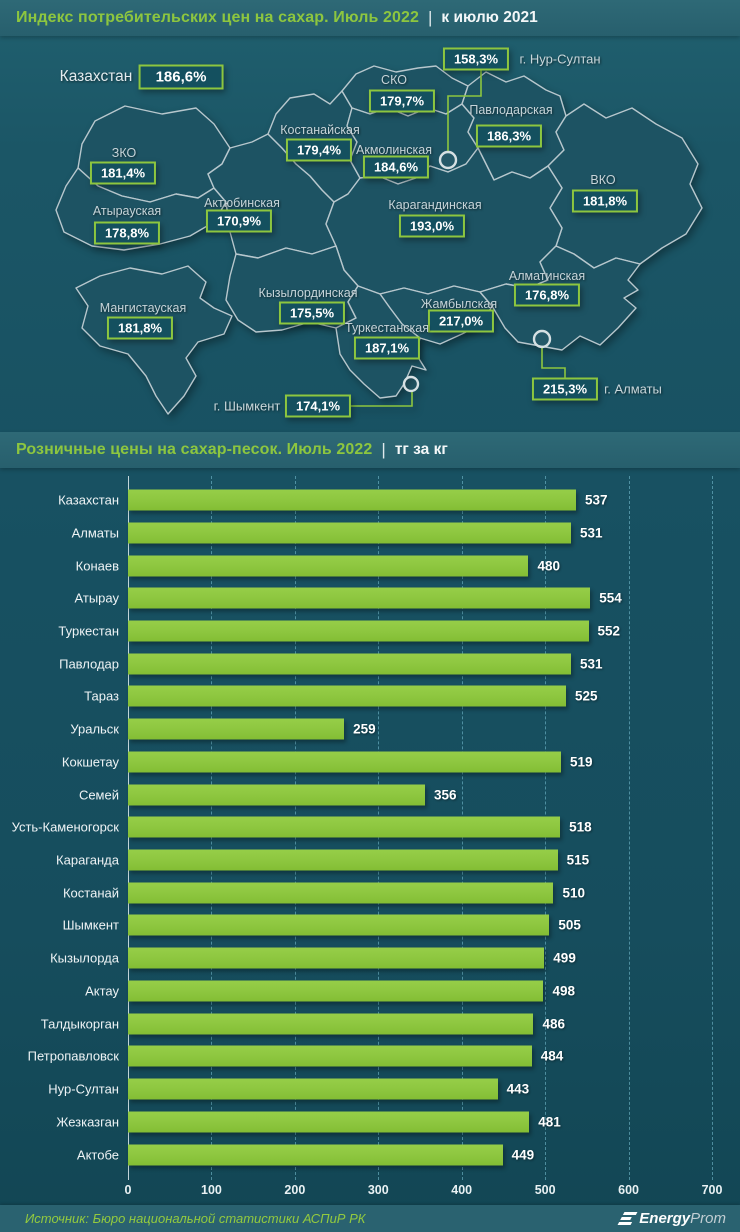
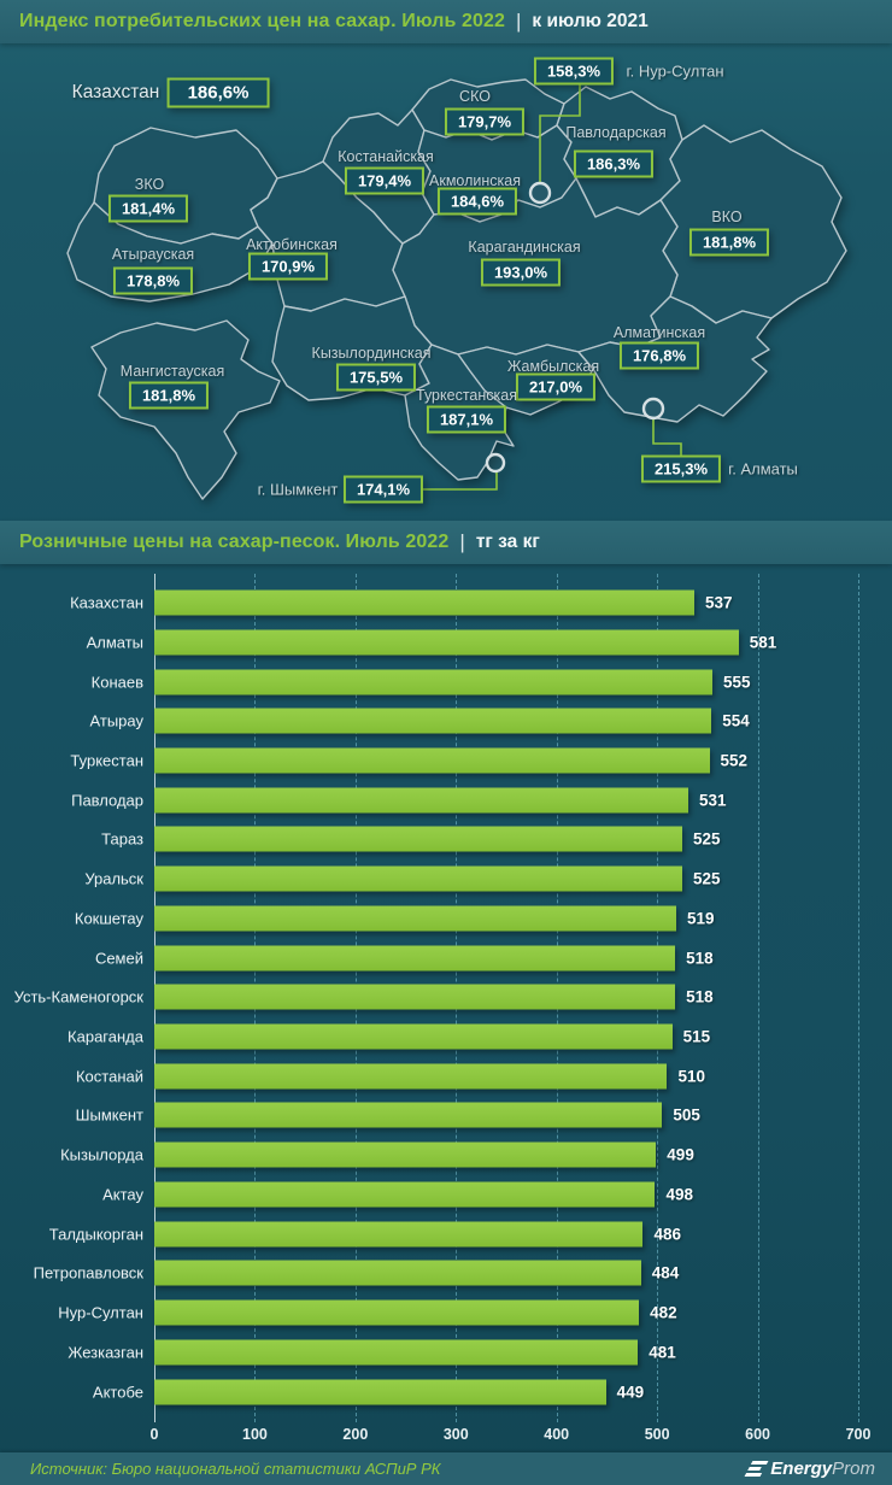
Алматы: 531 -> 581
Конаев: 480 -> 555
Уральск: 259 -> 525
Семей: 356 -> 518
Нур-Султан: 443 -> 482
